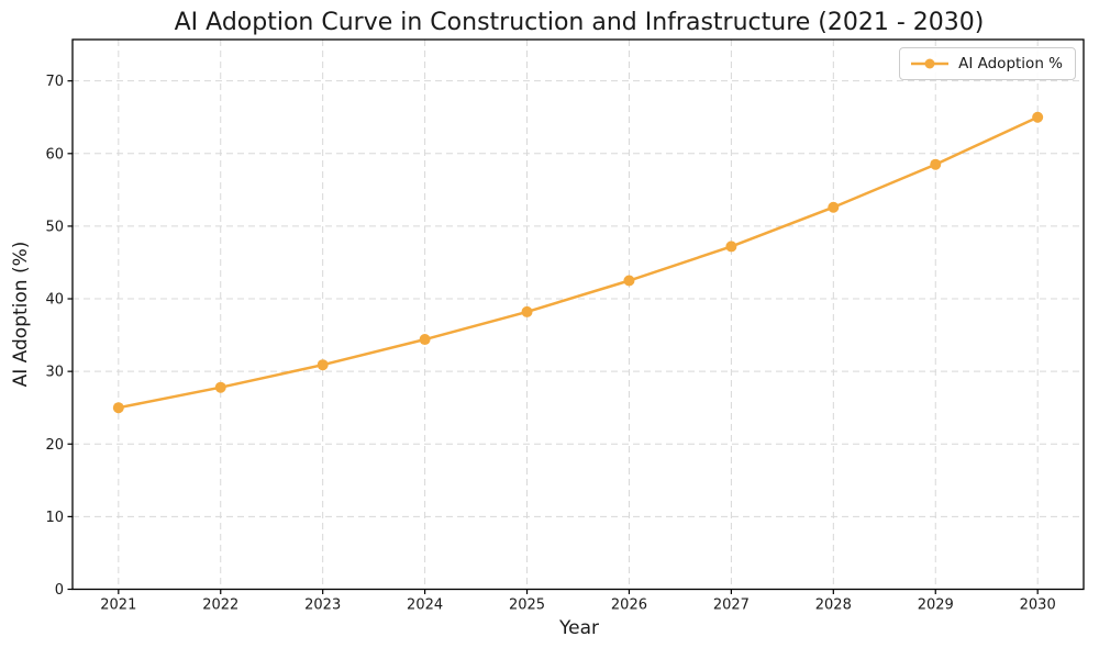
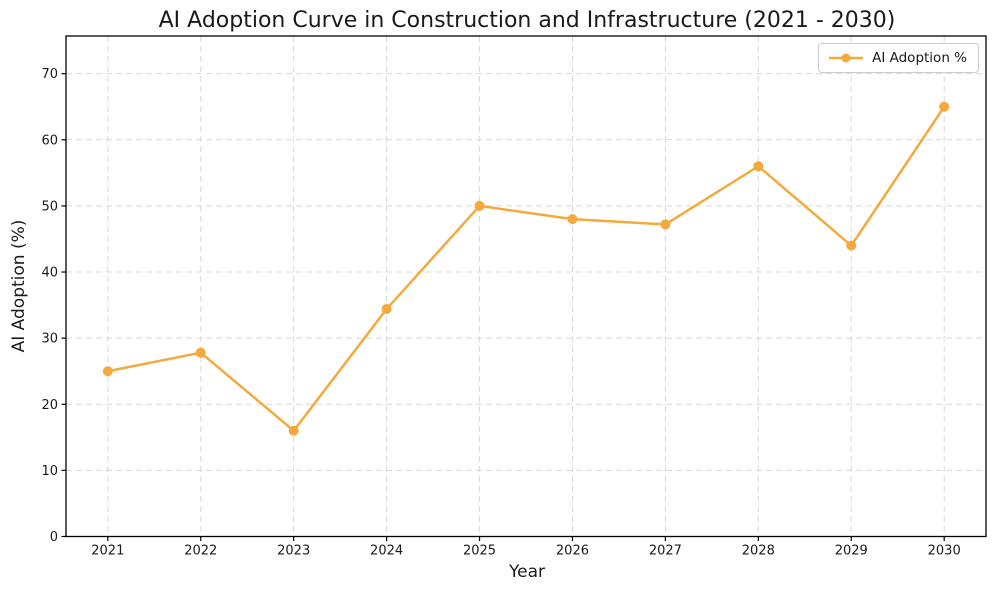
2023: 31 -> 16
2025: 38 -> 50
2026: 42 -> 48
2028: 53 -> 56
2029: 58 -> 44
